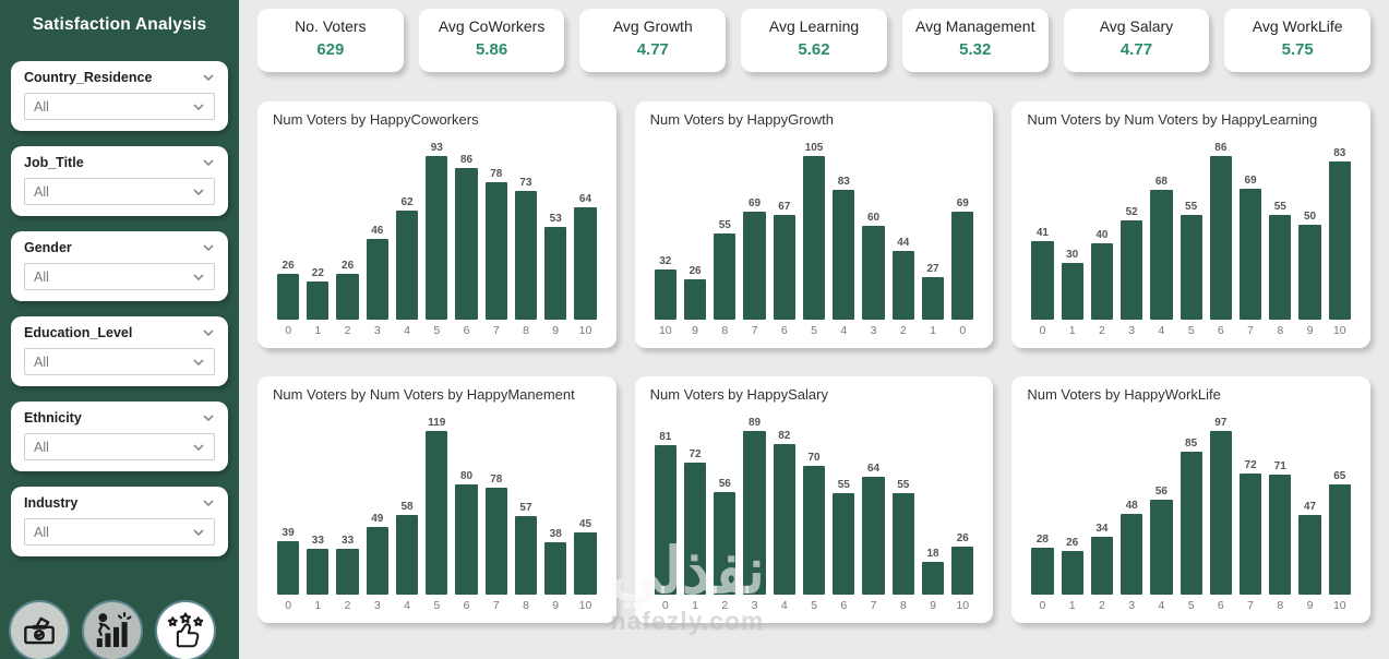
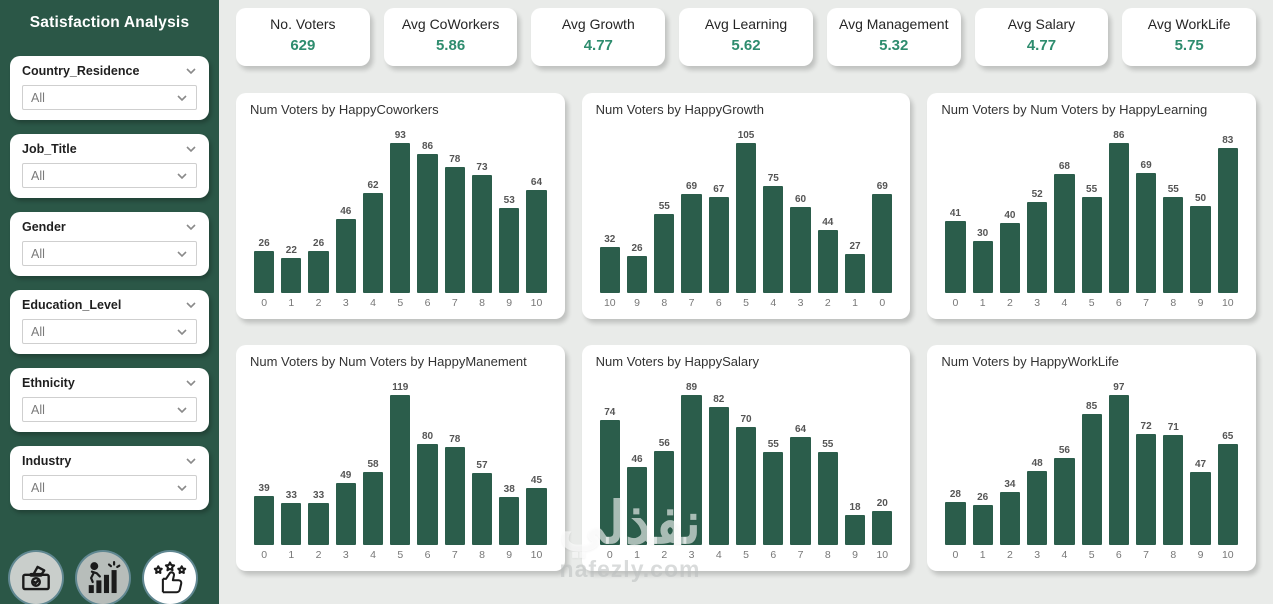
Num Voters by HappyGrowth/4: 83 -> 75
Num Voters by HappySalary/0: 81 -> 74
Num Voters by HappySalary/1: 72 -> 46
Num Voters by HappySalary/10: 26 -> 20
